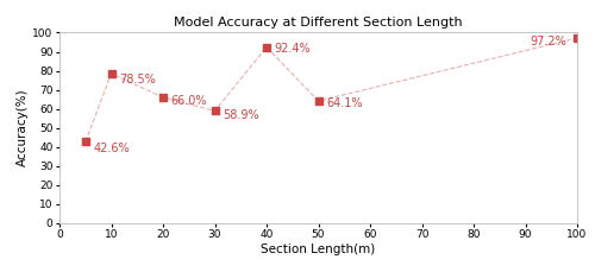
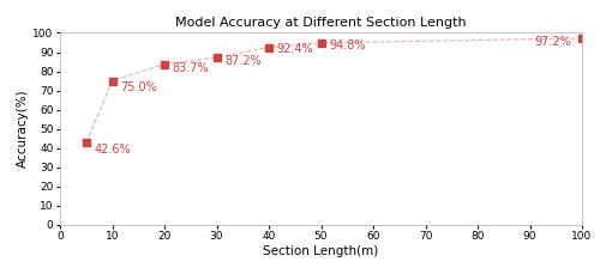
10: 78.5% -> 75.0%
20: 66.0% -> 83.7%
30: 58.9% -> 87.2%
50: 64.1% -> 94.8%
